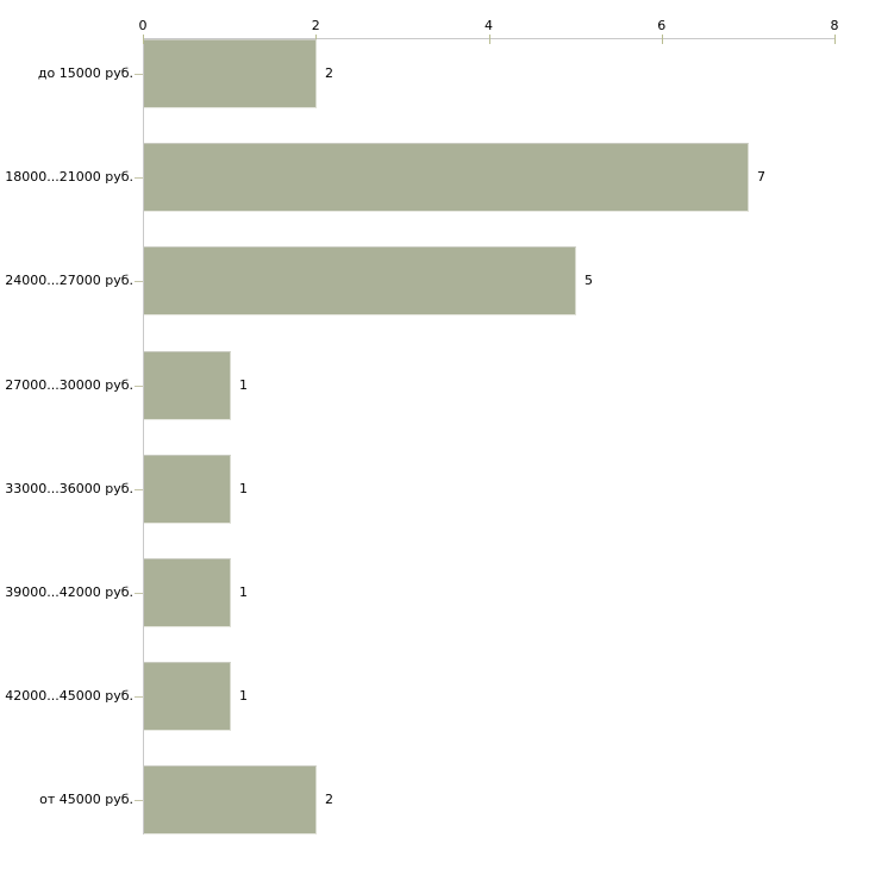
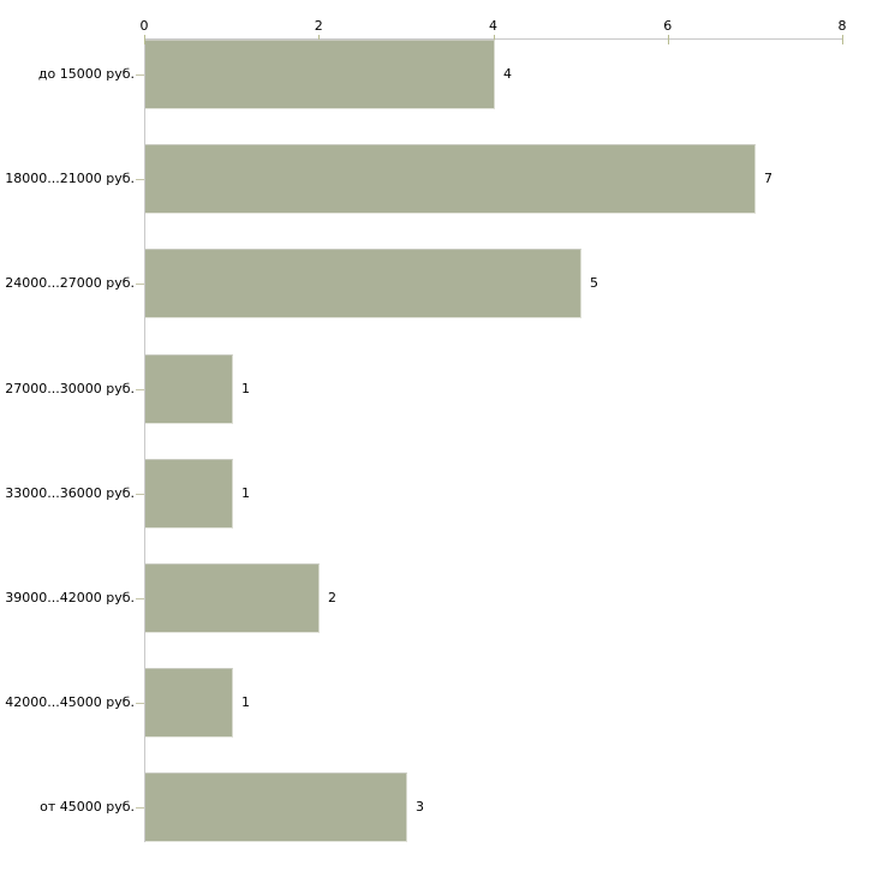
до 15000 руб.: 2 -> 4
39000...42000 руб.: 1 -> 2
от 45000 руб.: 2 -> 3
